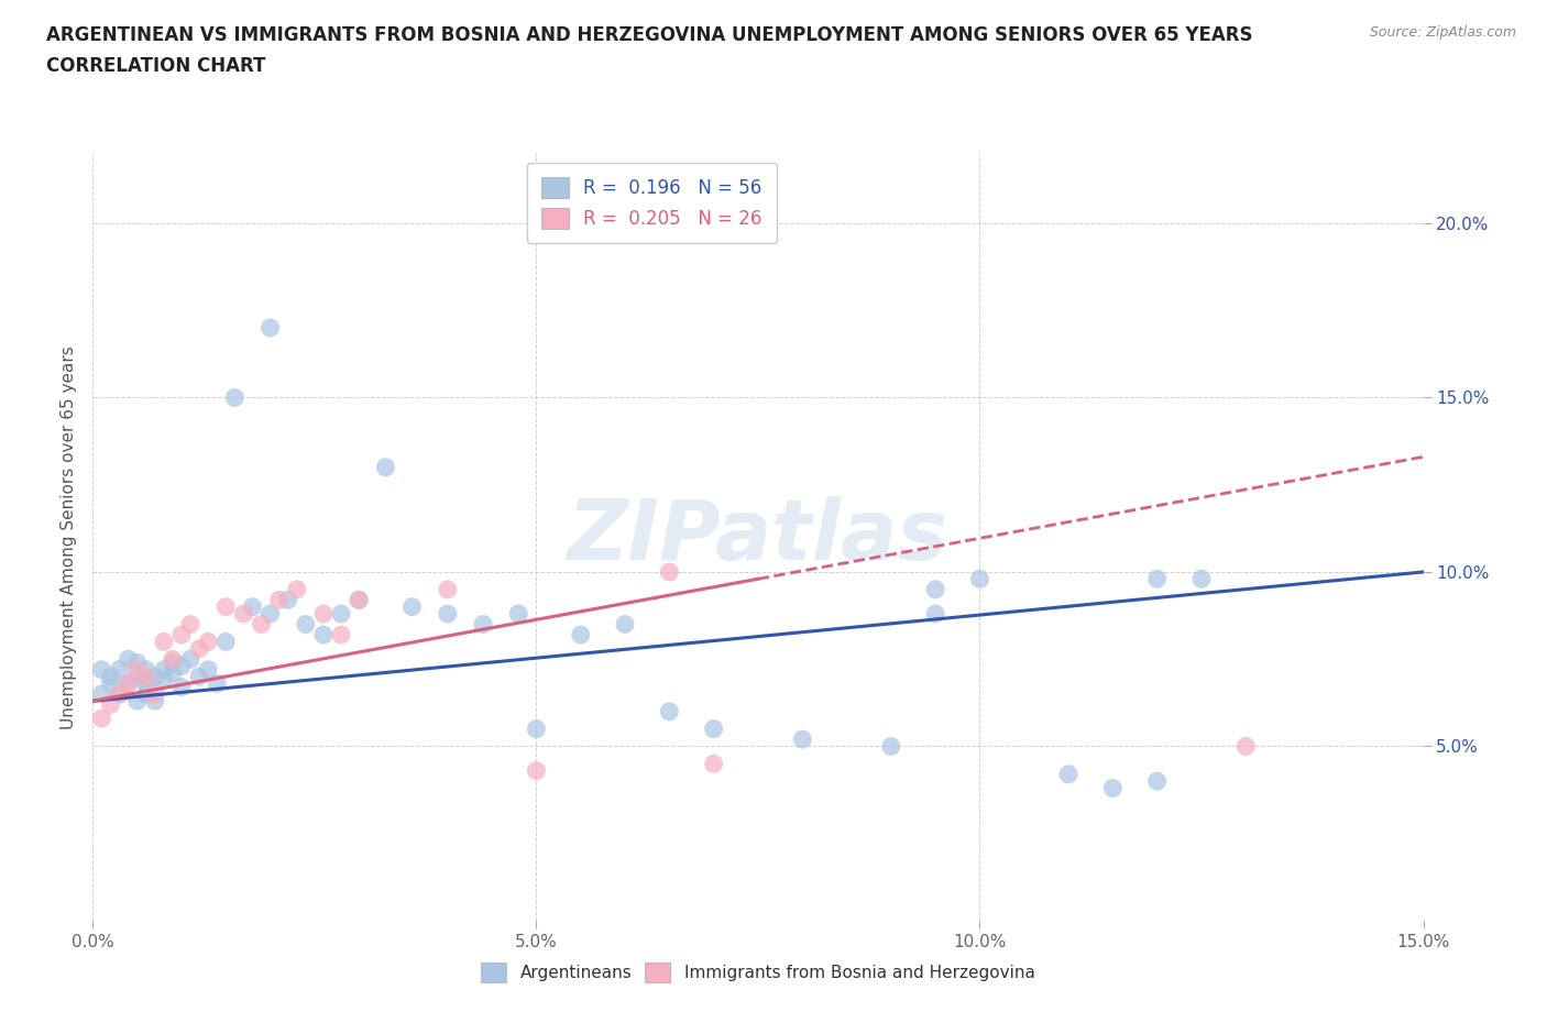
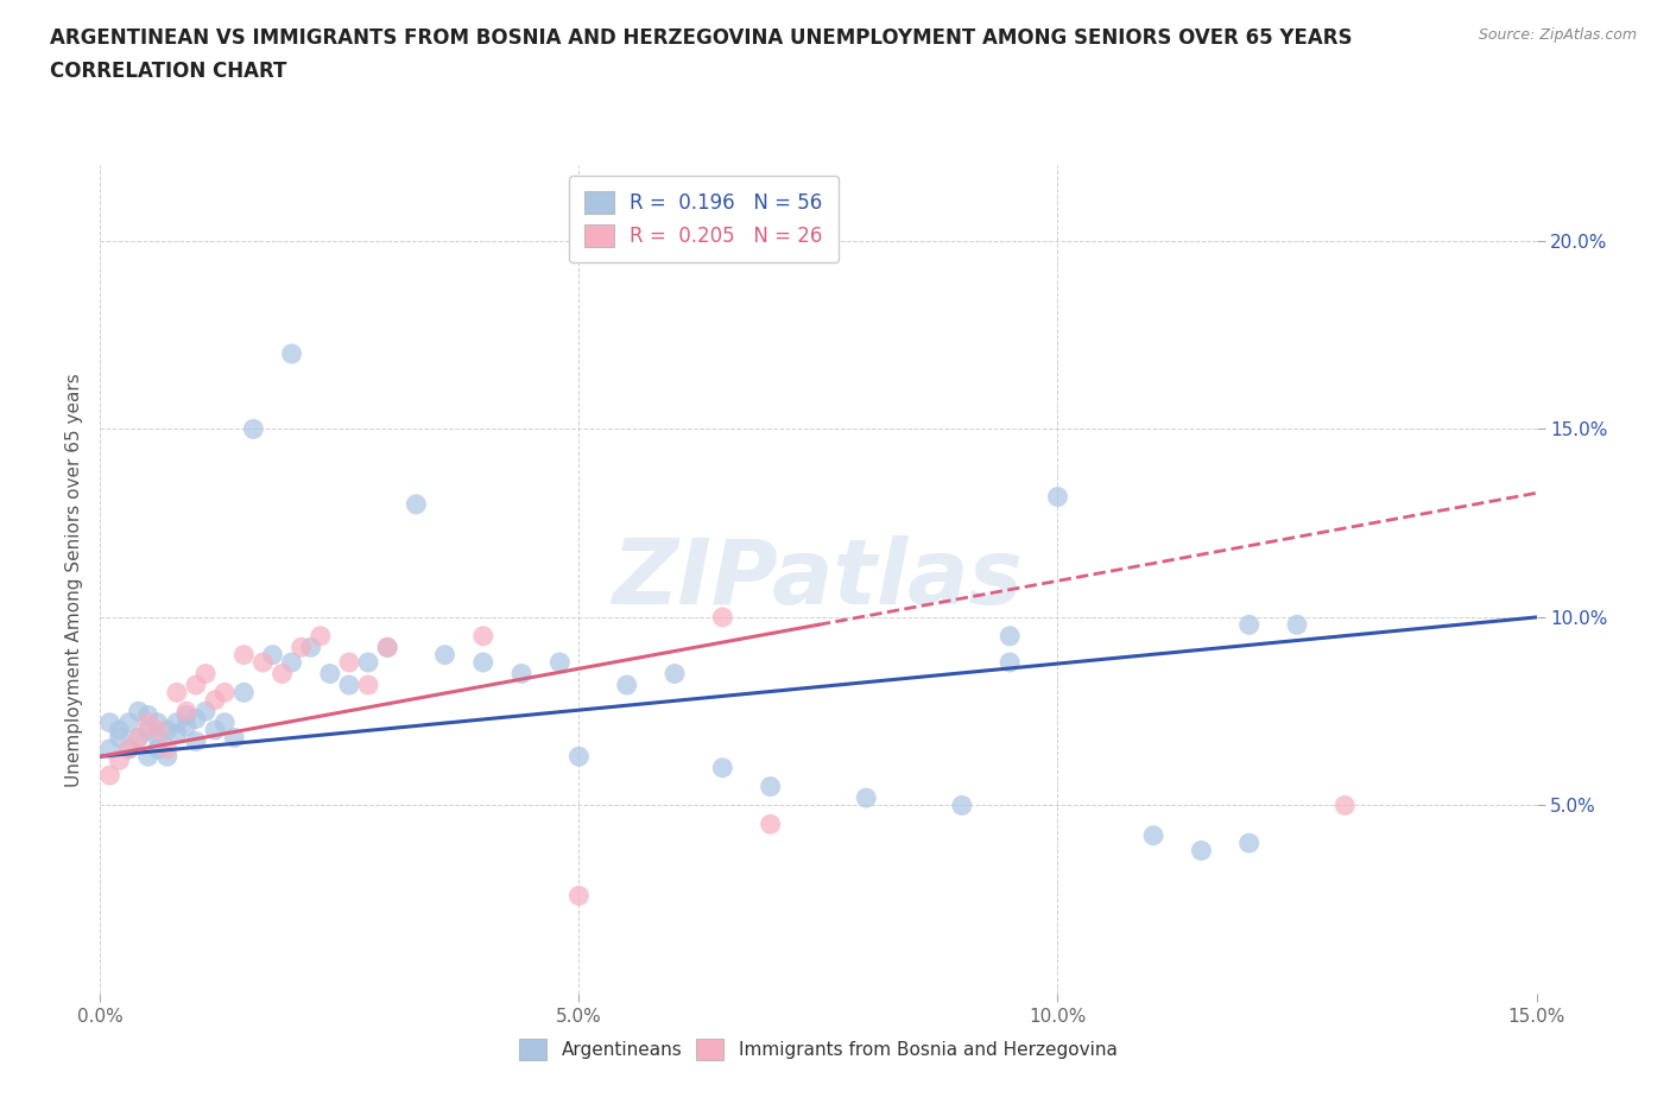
Argentineans/5.0%: 5.5% -> 6.3%
Immigrants from Bosnia and Herzegovina/5.0%: 4.3% -> 2.6%
Argentineans/10.0%: 9.8% -> 13.2%
